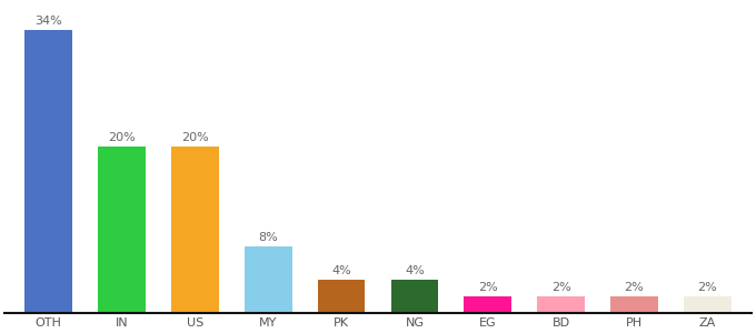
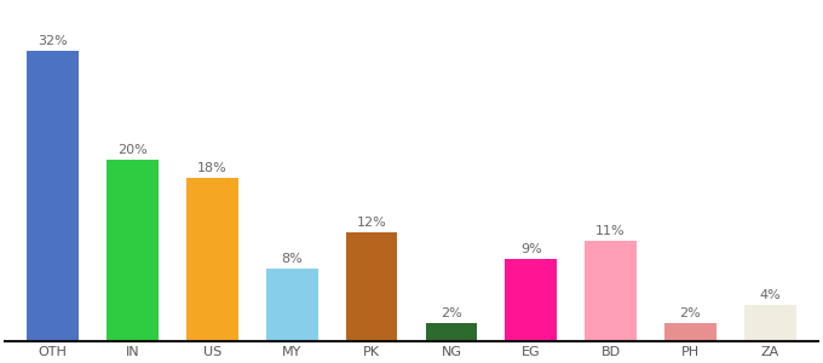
OTH: 34% -> 32%
US: 20% -> 18%
PK: 4% -> 12%
NG: 4% -> 2%
EG: 2% -> 9%
BD: 2% -> 11%
ZA: 2% -> 4%
